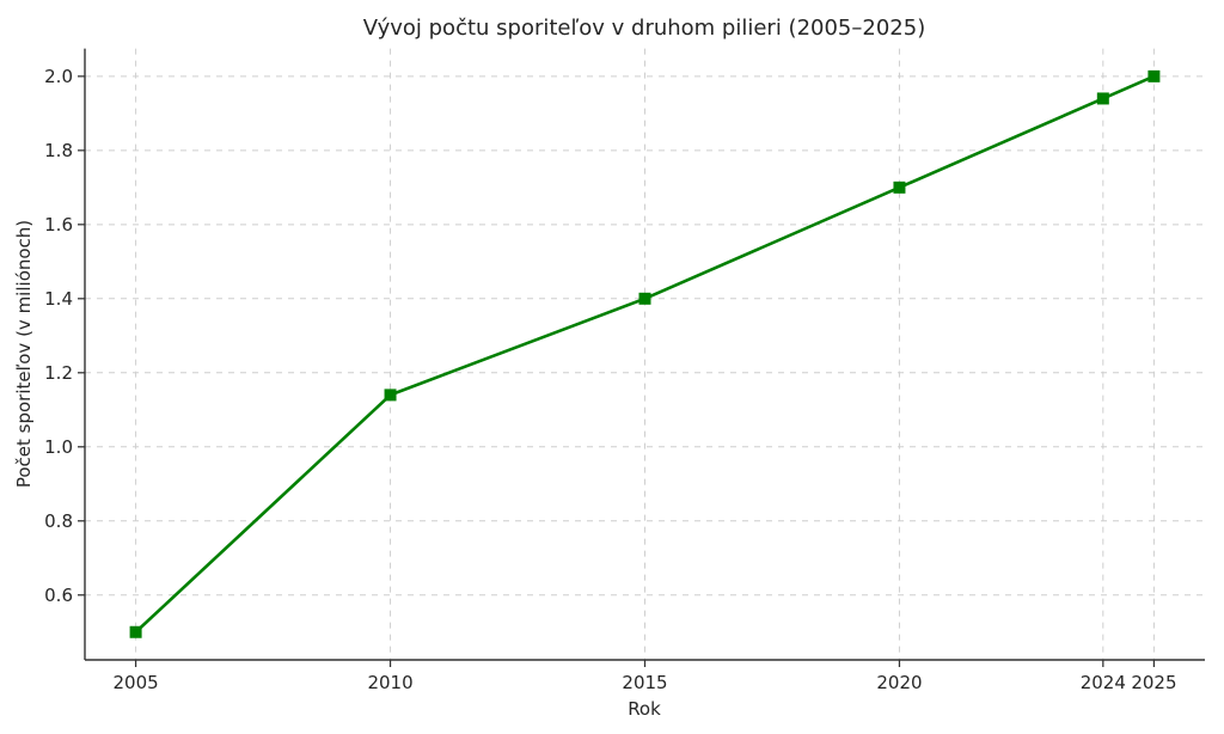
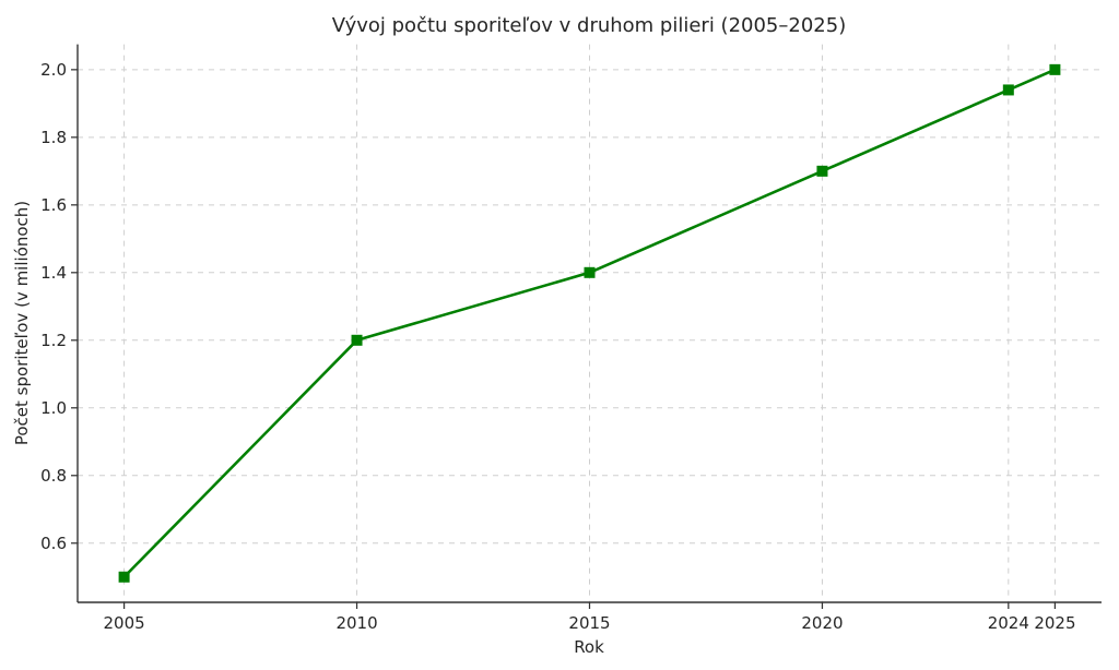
2010: 1.14 -> 1.20
